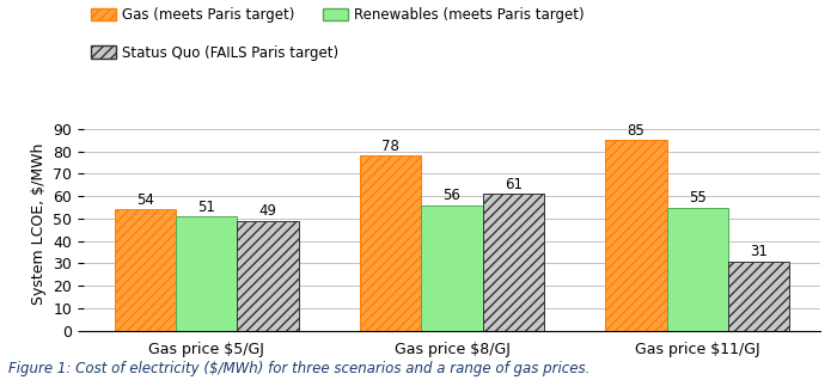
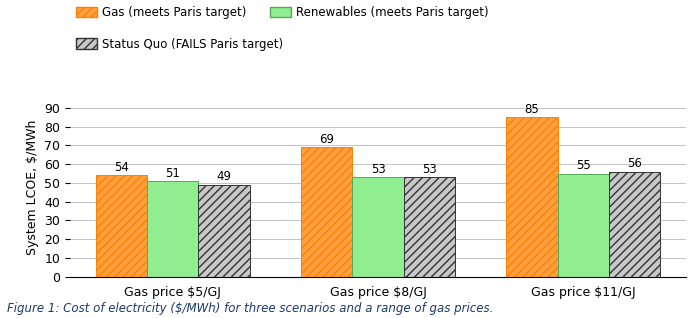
Gas (meets Paris target)/Gas price $8/GJ: 78 -> 69
Renewables (meets Paris target)/Gas price $8/GJ: 56 -> 53
Status Quo (FAILS Paris target)/Gas price $8/GJ: 61 -> 53
Status Quo (FAILS Paris target)/Gas price $11/GJ: 31 -> 56
